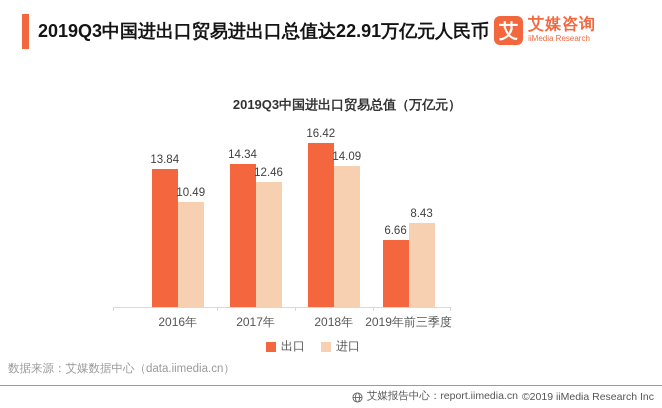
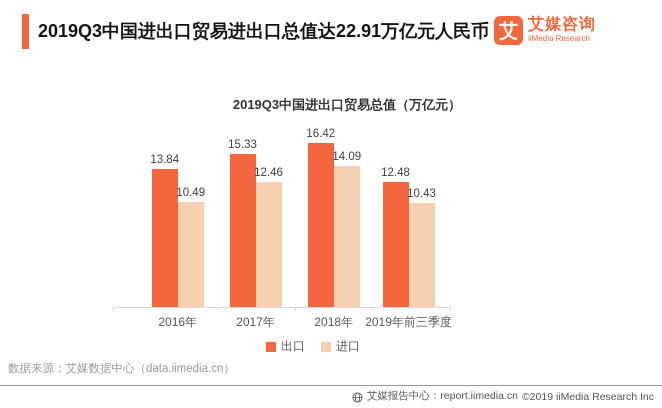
出口/2017年: 14.34 -> 15.33
出口/2019年前三季度: 6.66 -> 12.48
进口/2019年前三季度: 8.43 -> 10.43
